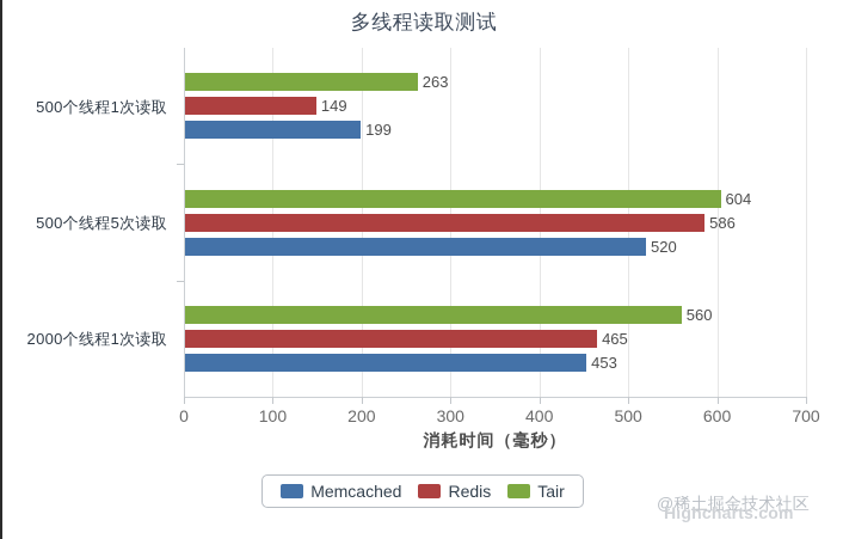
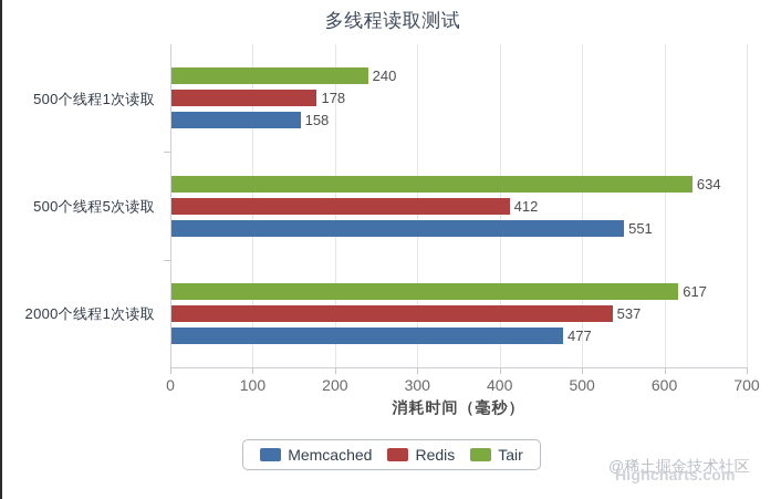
Memcached/500个线程1次读取: 199 -> 158
Redis/500个线程1次读取: 149 -> 178
Tair/500个线程1次读取: 263 -> 240
Memcached/500个线程5次读取: 520 -> 551
Redis/500个线程5次读取: 586 -> 412
Tair/500个线程5次读取: 604 -> 634
Memcached/2000个线程1次读取: 453 -> 477
Redis/2000个线程1次读取: 465 -> 537
Tair/2000个线程1次读取: 560 -> 617
